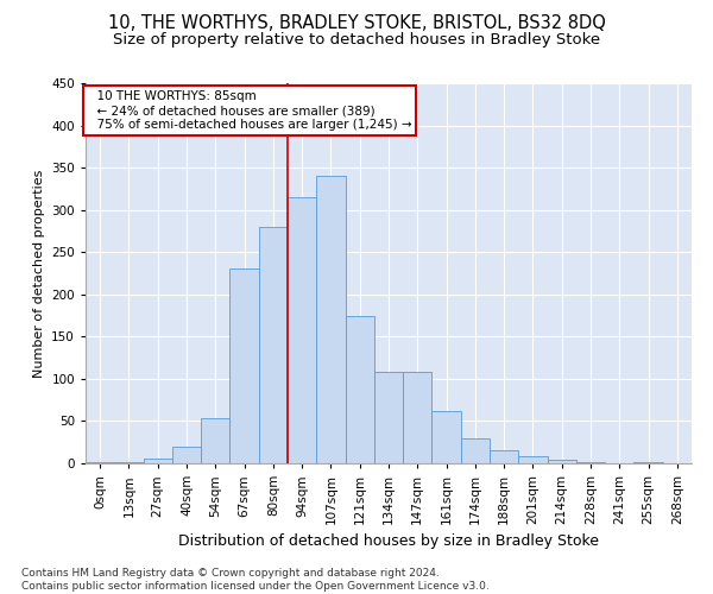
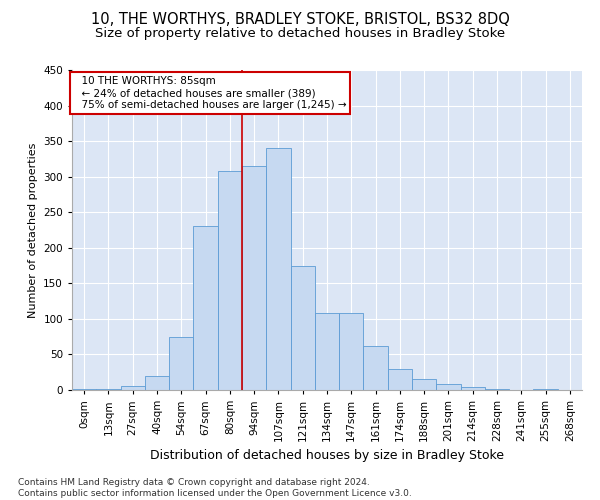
54sqm: 54 -> 74
80sqm: 280 -> 308
